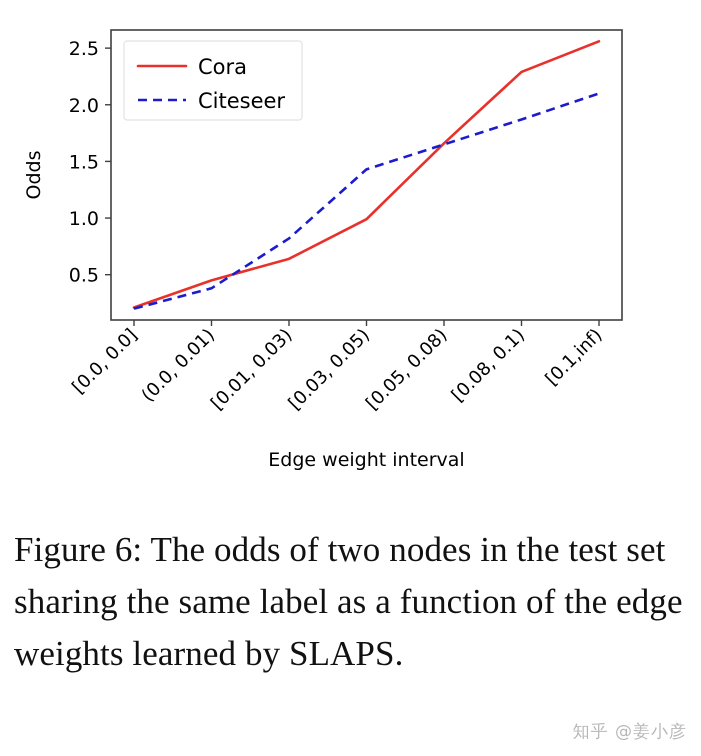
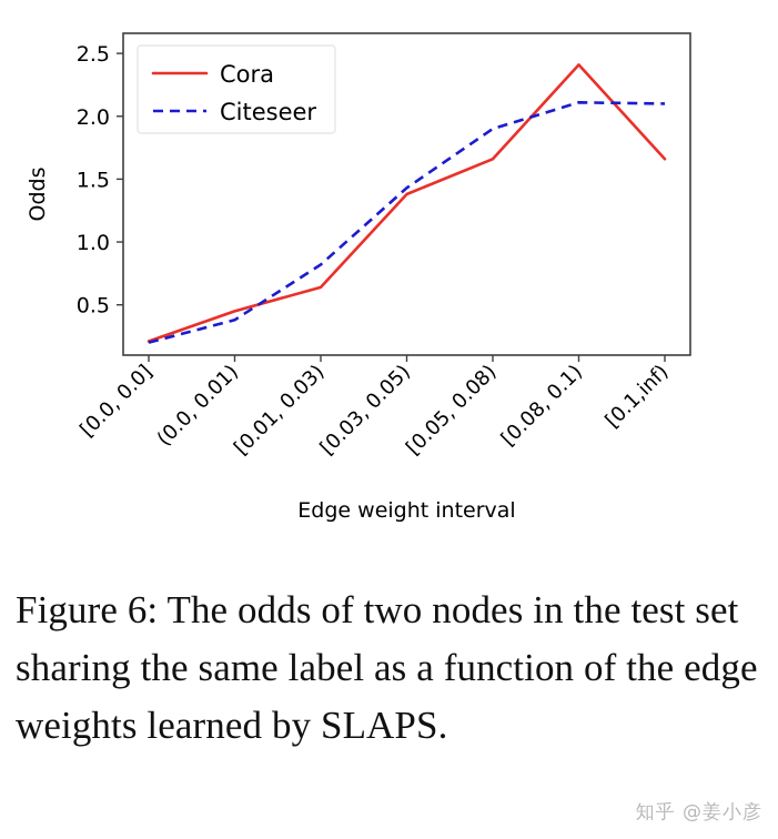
Cora/[0.03, 0.05): 0.99 -> 1.38
Citeseer/[0.05, 0.08): 1.65 -> 1.90
Cora/[0.08, 0.1): 2.29 -> 2.41
Citeseer/[0.08, 0.1): 1.87 -> 2.11
Cora/[0.1,inf): 2.56 -> 1.66
